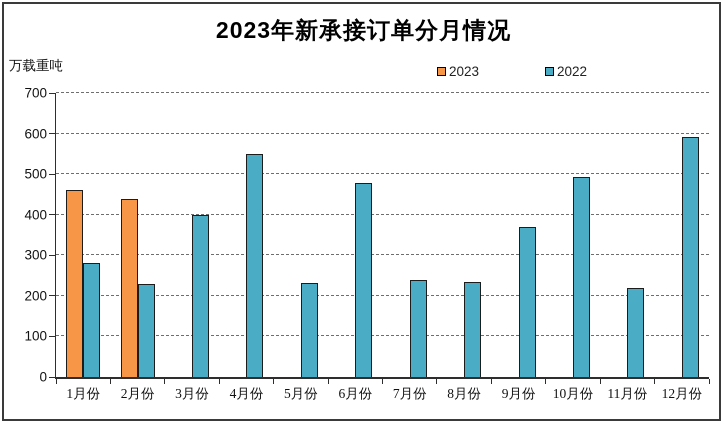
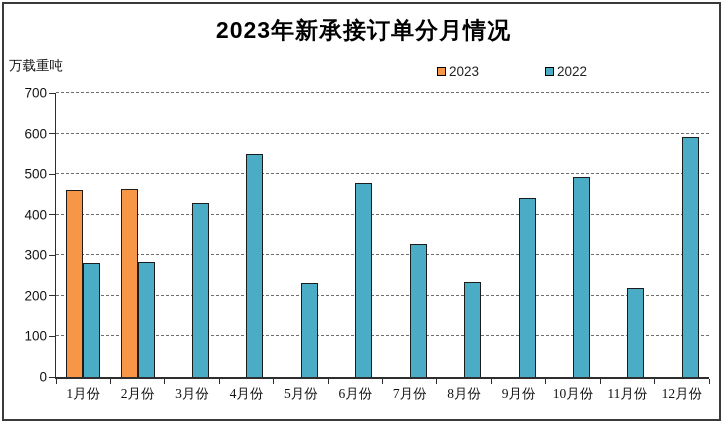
2023/2月份: 440 -> 460
2022/2月份: 230 -> 280
2022/3月份: 400 -> 430
2022/7月份: 240 -> 330
2022/9月份: 370 -> 440
